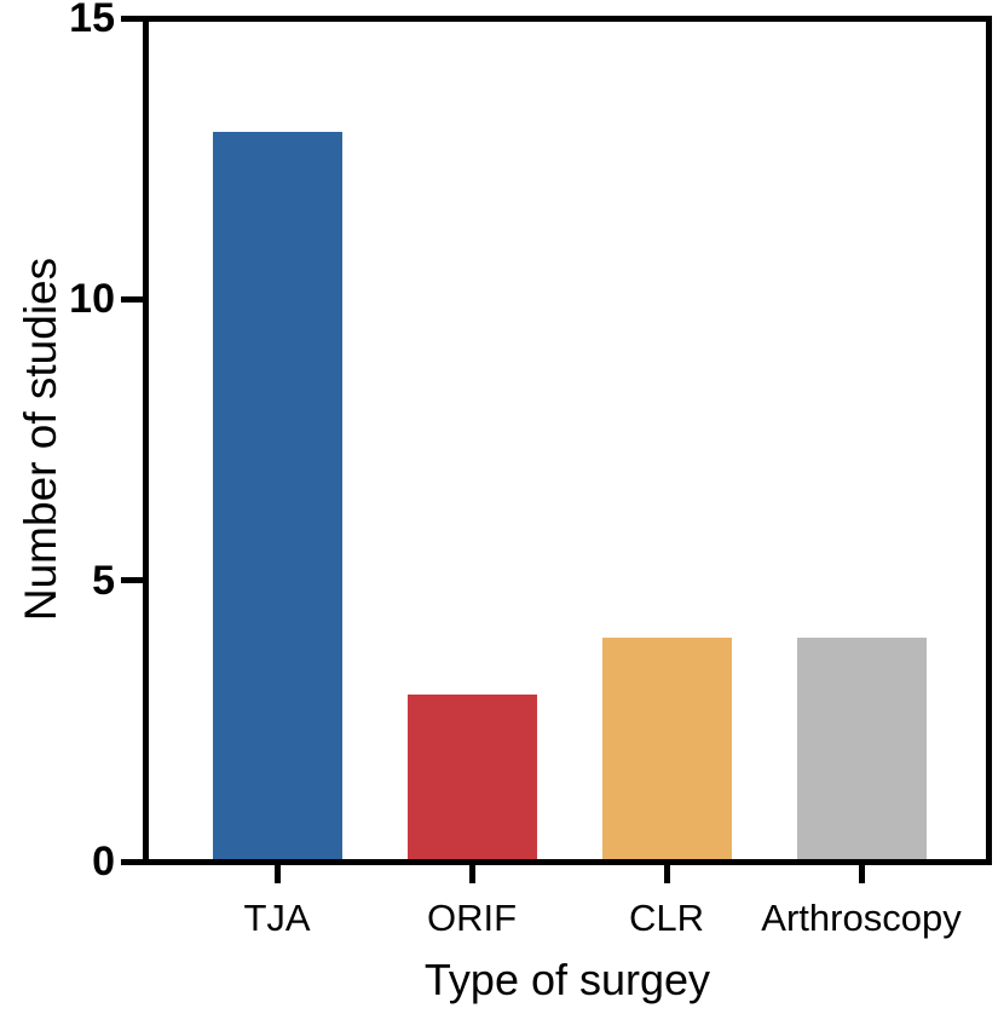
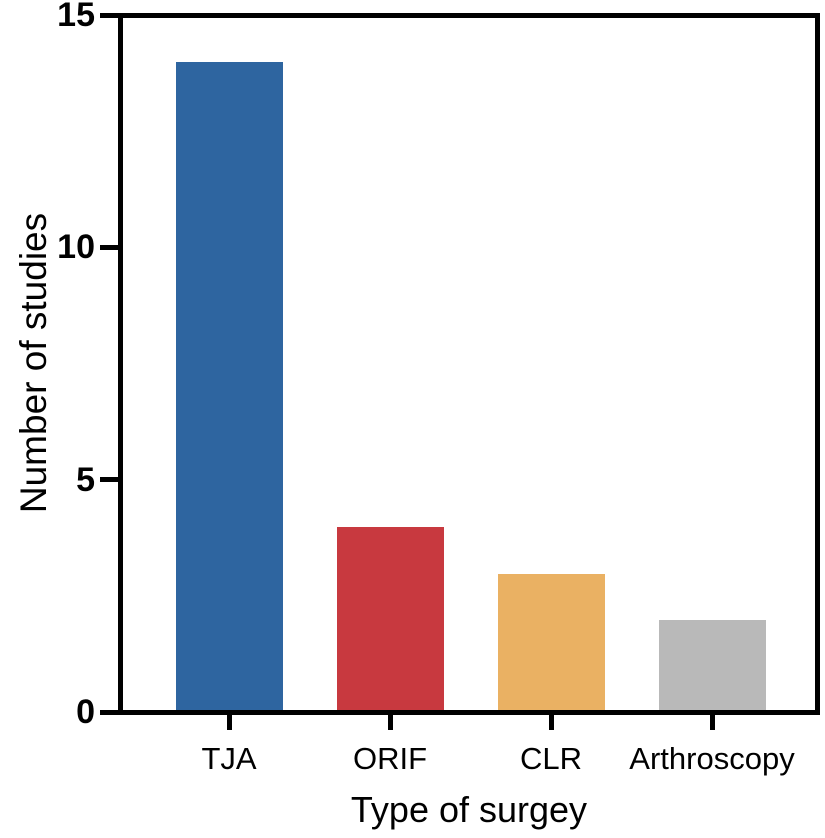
TJA: 13 -> 14
ORIF: 3 -> 4
CLR: 4 -> 3
Arthroscopy: 4 -> 2
